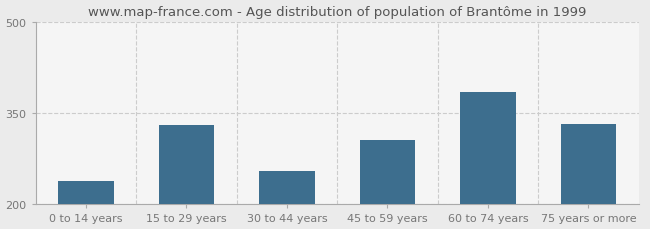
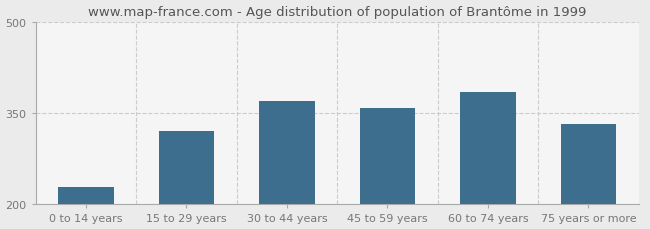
0 to 14 years: 238 -> 228
15 to 29 years: 330 -> 320
30 to 44 years: 254 -> 370
45 to 59 years: 306 -> 358
